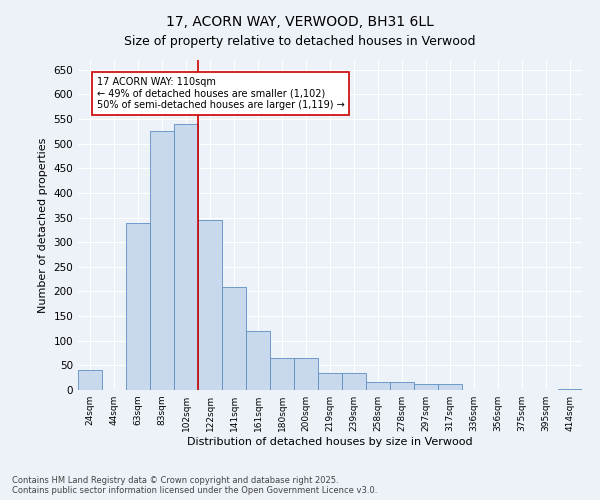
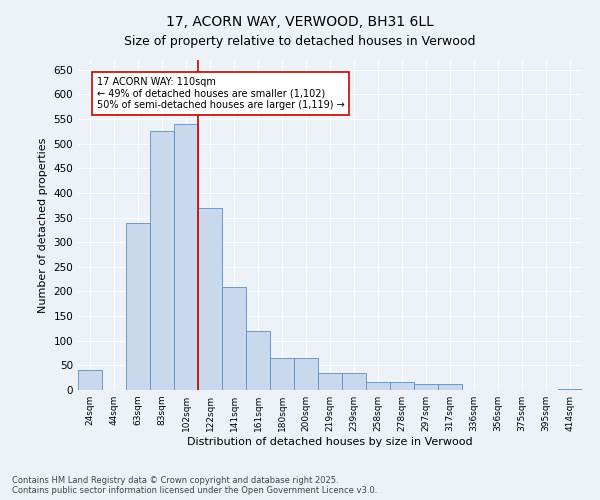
122sqm: 345 -> 370
